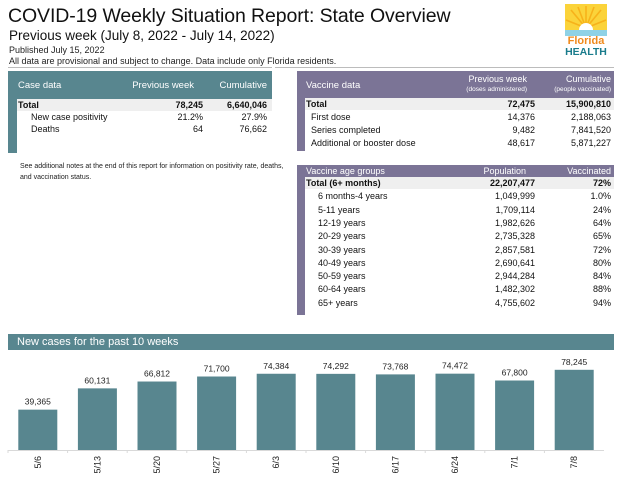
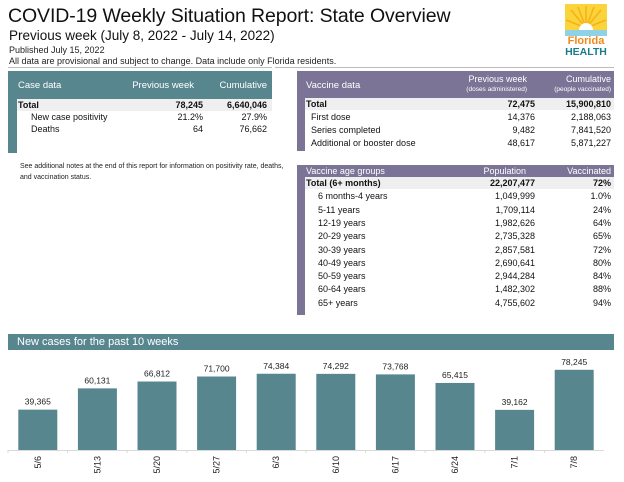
6/24: 74,472 -> 65,415
7/1: 67,800 -> 39,162
